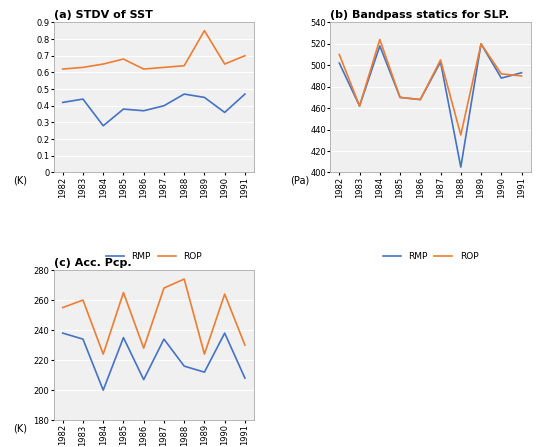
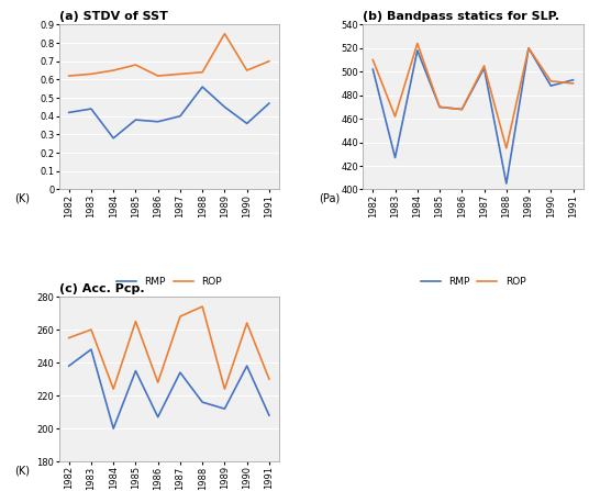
(a) STDV of SST/RMP/1988: 0.47 -> 0.56
(b) Bandpass statics for SLP./RMP/1983: 462 -> 427
(c) Acc. Pcp./RMP/1983: 234 -> 248
